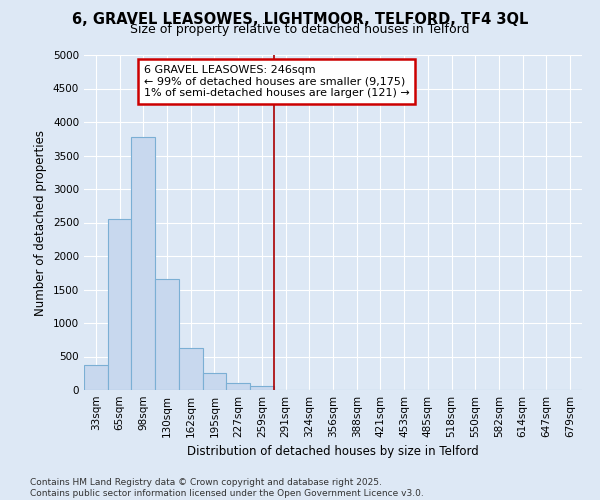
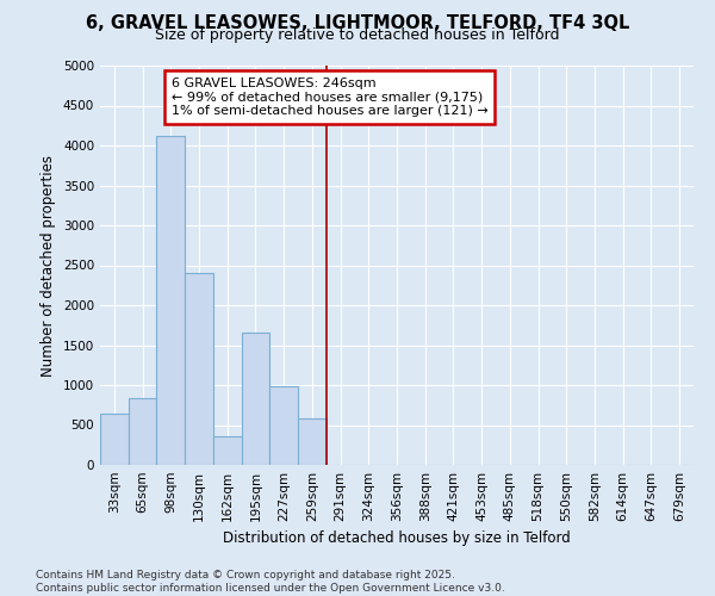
33sqm: 380 -> 640
65sqm: 2550 -> 840
98sqm: 3780 -> 4120
130sqm: 1650 -> 2400
162sqm: 620 -> 360
195sqm: 250 -> 1660
227sqm: 100 -> 980
259sqm: 60 -> 580
